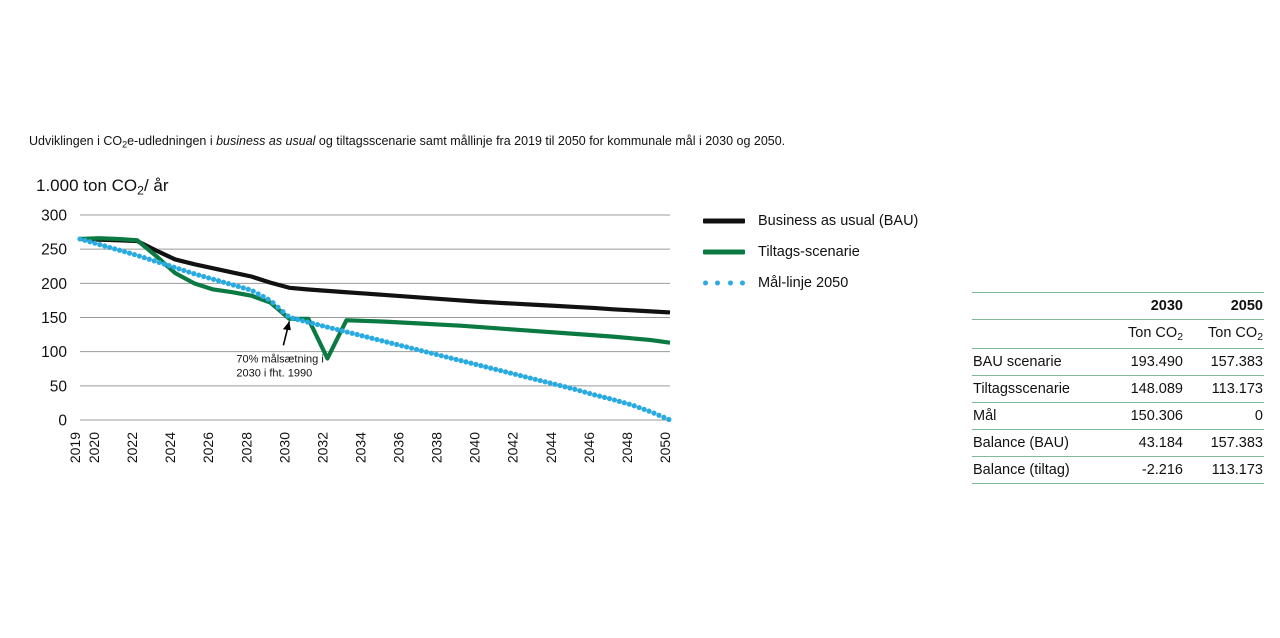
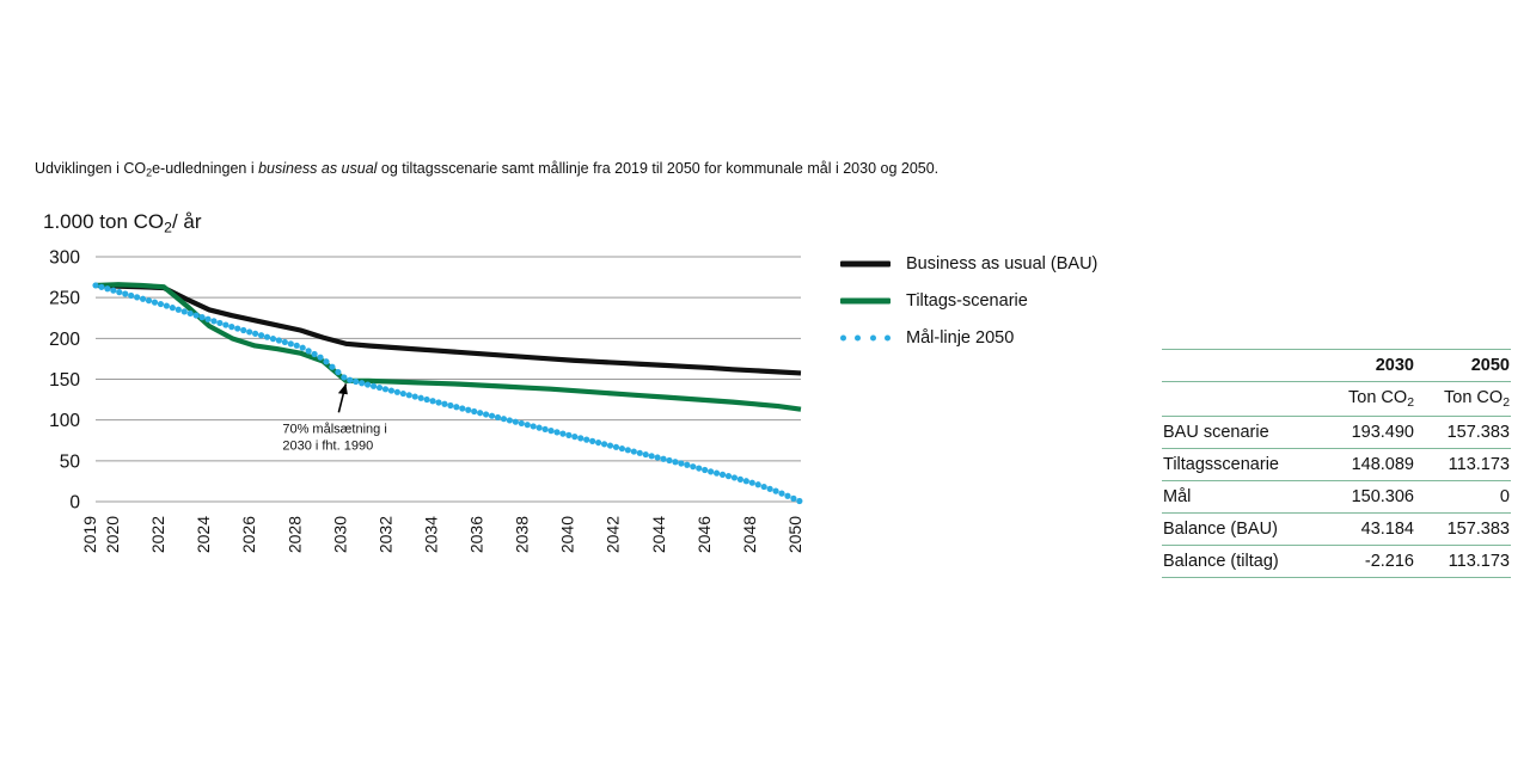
Tiltags-scenarie/2032: 90 -> 150
